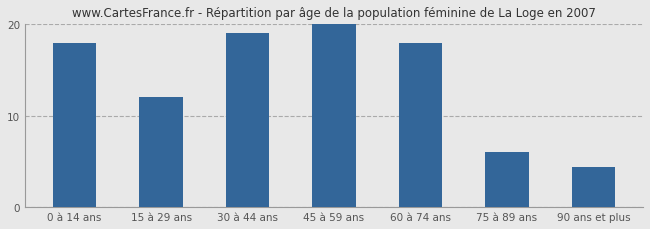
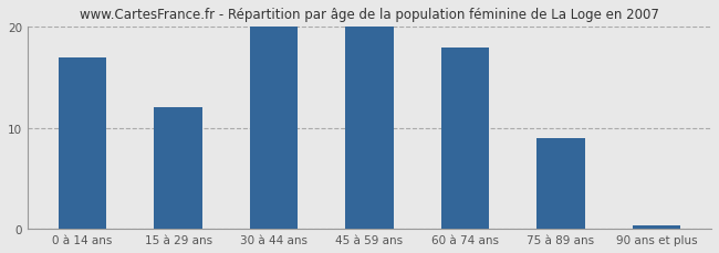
0 à 14 ans: 18.0 -> 17.0
30 à 44 ans: 19.0 -> 20.0
75 à 89 ans: 6.0 -> 9.0
90 ans et plus: 4.4 -> 0.3
